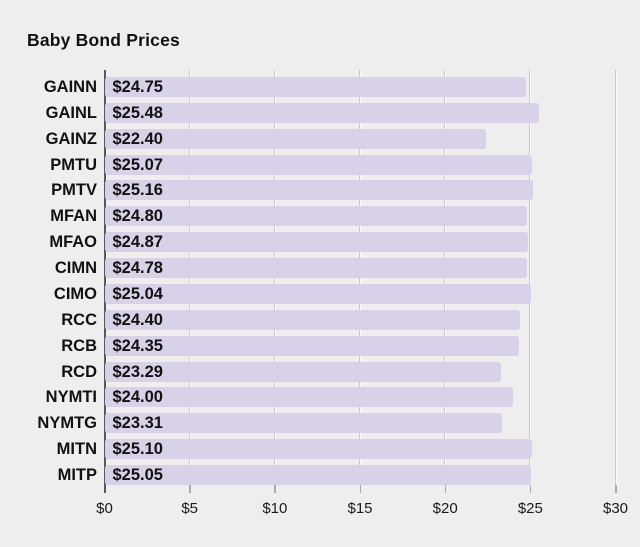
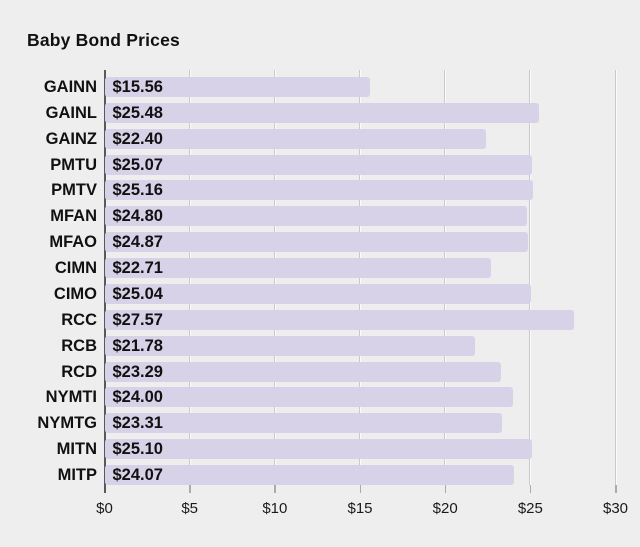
GAINN: $24.75 -> $15.56
CIMN: $24.78 -> $22.71
RCC: $24.40 -> $27.57
RCB: $24.35 -> $21.78
MITP: $25.05 -> $24.07
